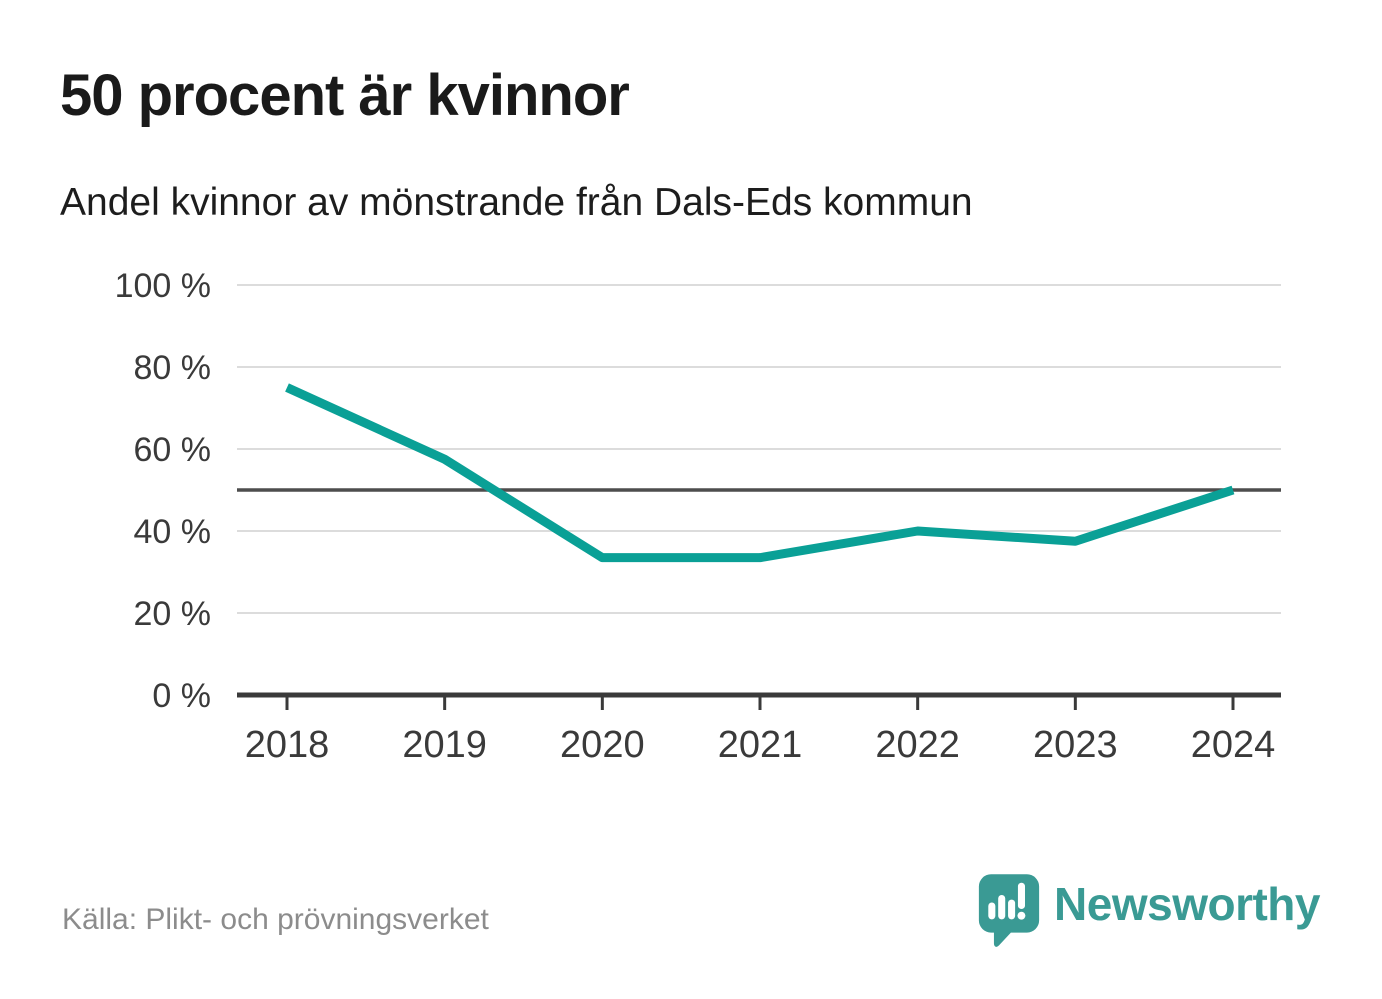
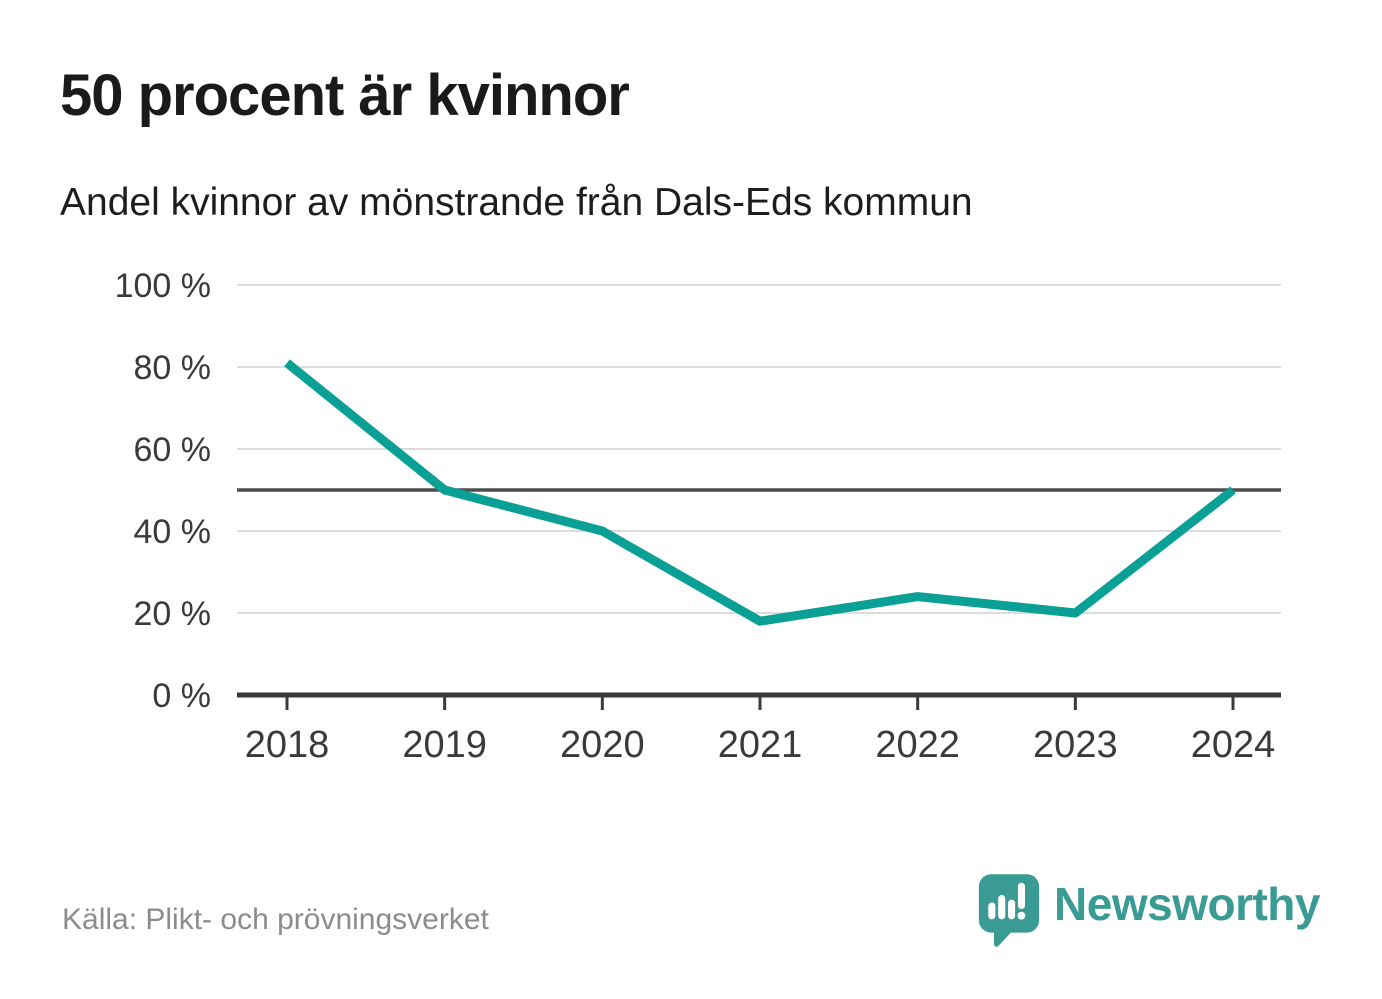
2018: 75% -> 81%
2019: 58% -> 50%
2020: 34% -> 40%
2021: 34% -> 18%
2022: 40% -> 24%
2023: 38% -> 20%
